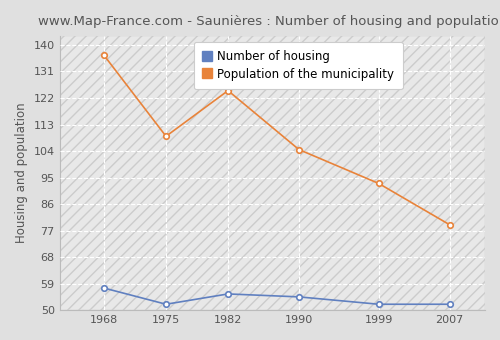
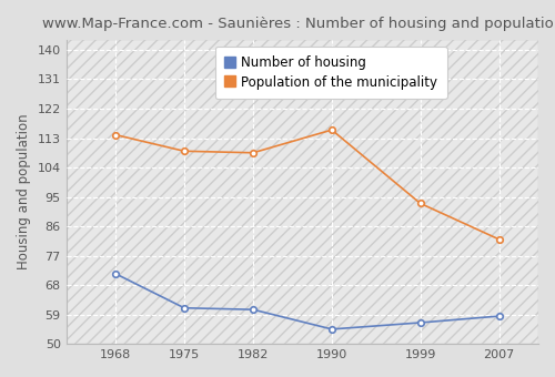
Number of housing/1968: 57.5 -> 71.5
Population of the municipality/1968: 136.5 -> 114.0
Number of housing/1975: 52.0 -> 61.0
Number of housing/1982: 55.5 -> 60.5
Population of the municipality/1982: 124.5 -> 108.5
Population of the municipality/1990: 104.5 -> 115.5
Number of housing/1999: 52.0 -> 56.5
Number of housing/2007: 52.0 -> 58.5
Population of the municipality/2007: 79.0 -> 82.0
